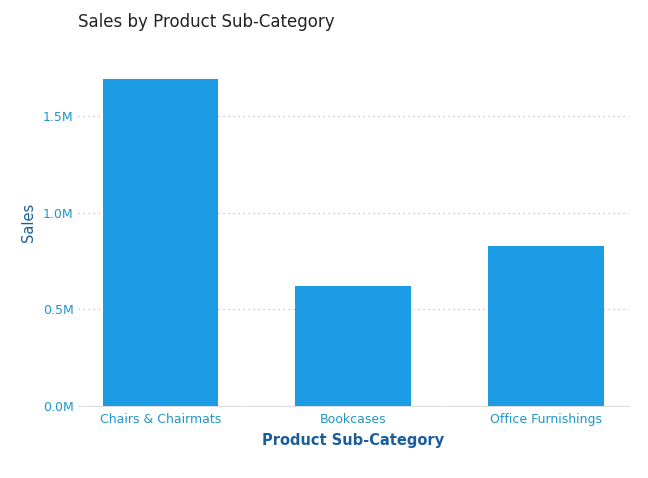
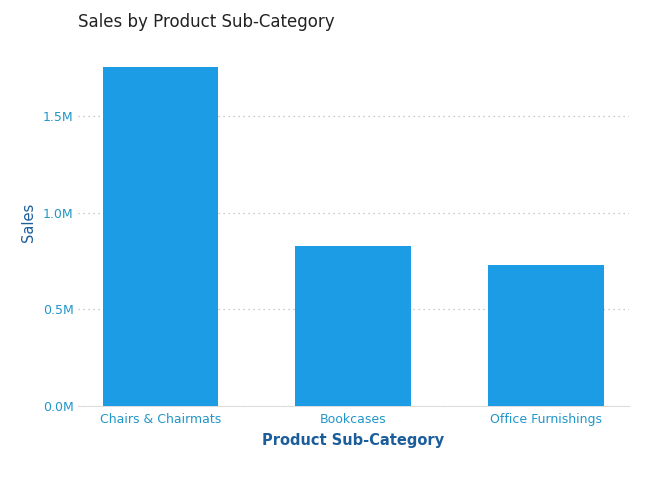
Chairs & Chairmats: 1.69M -> 1.75M
Bookcases: 0.62M -> 0.83M
Office Furnishings: 0.83M -> 0.73M
